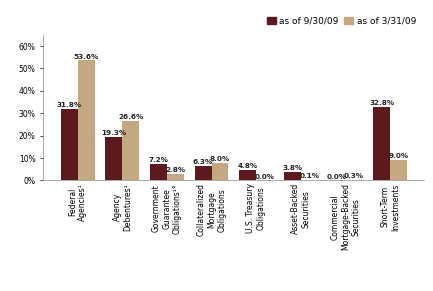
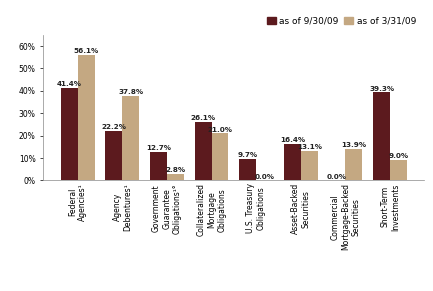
as of 9/30/09/Federal Agencies¹: 31.8% -> 41.4%
as of 3/31/09/Federal Agencies¹: 53.6% -> 56.1%
as of 9/30/09/Agency Debentures¹: 19.3% -> 22.2%
as of 3/31/09/Agency Debentures¹: 26.6% -> 37.8%
as of 9/30/09/Government Guarantee Obligations¹°: 7.2% -> 12.7%
as of 9/30/09/Collateralized Mortgage Obligations: 6.3% -> 26.1%
as of 3/31/09/Collateralized Mortgage Obligations: 8.0% -> 21.0%
as of 9/30/09/U.S. Treasury Obligations: 4.8% -> 9.7%
as of 9/30/09/Asset-Backed Securities: 3.8% -> 16.4%
as of 3/31/09/Asset-Backed Securities: 0.1% -> 13.1%
as of 3/31/09/Commercial Mortgage-Backed Securities: 0.3% -> 13.9%
as of 9/30/09/Short-Term Investments: 32.8% -> 39.3%
